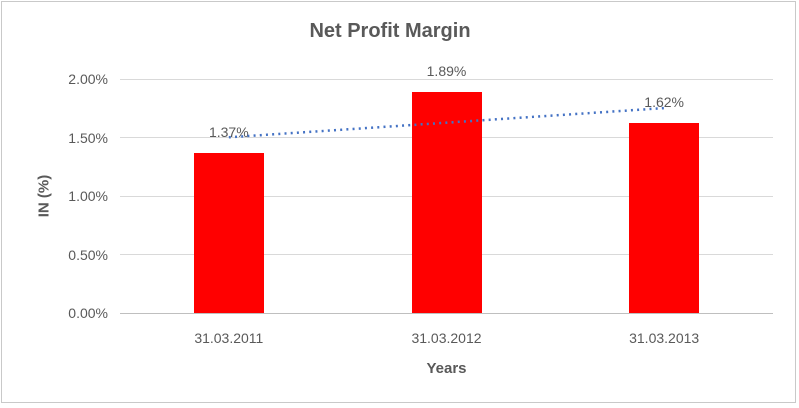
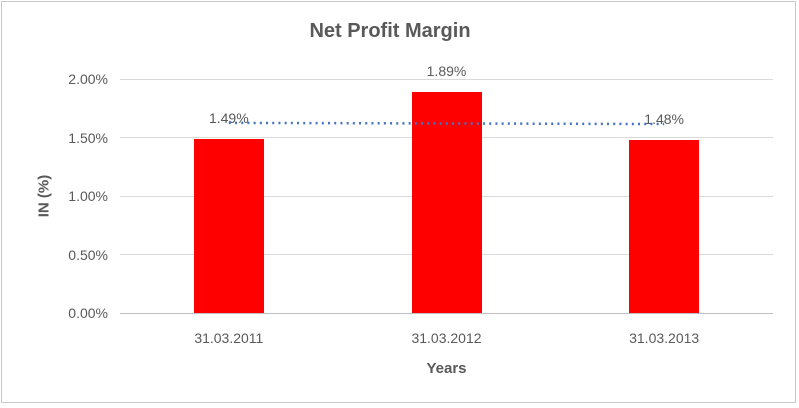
31.03.2011: 1.37% -> 1.49%
31.03.2013: 1.62% -> 1.48%
